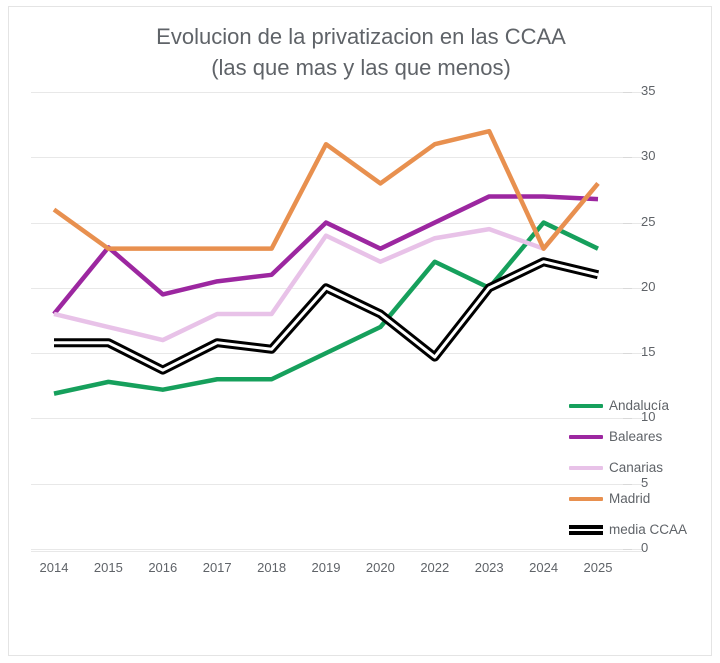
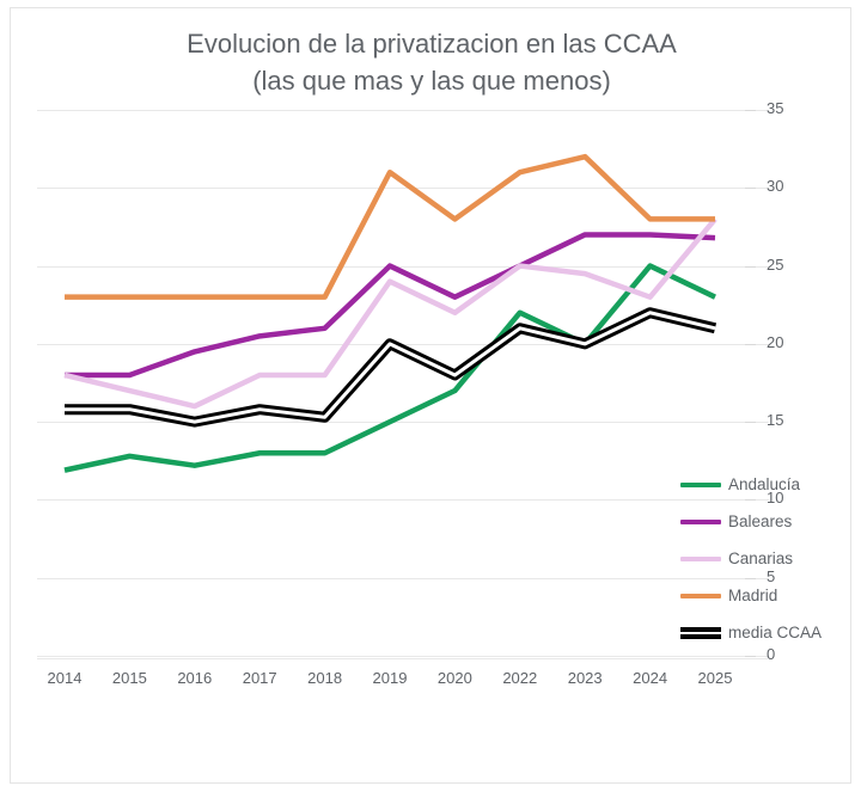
Madrid/2014: 26 -> 23
Baleares/2015: 23.1 -> 18.0
media CCAA/2016: 13.7 -> 15.0
Canarias/2022: 23.8 -> 25.0
media CCAA/2022: 14.7 -> 21.0
Madrid/2024: 23 -> 28
